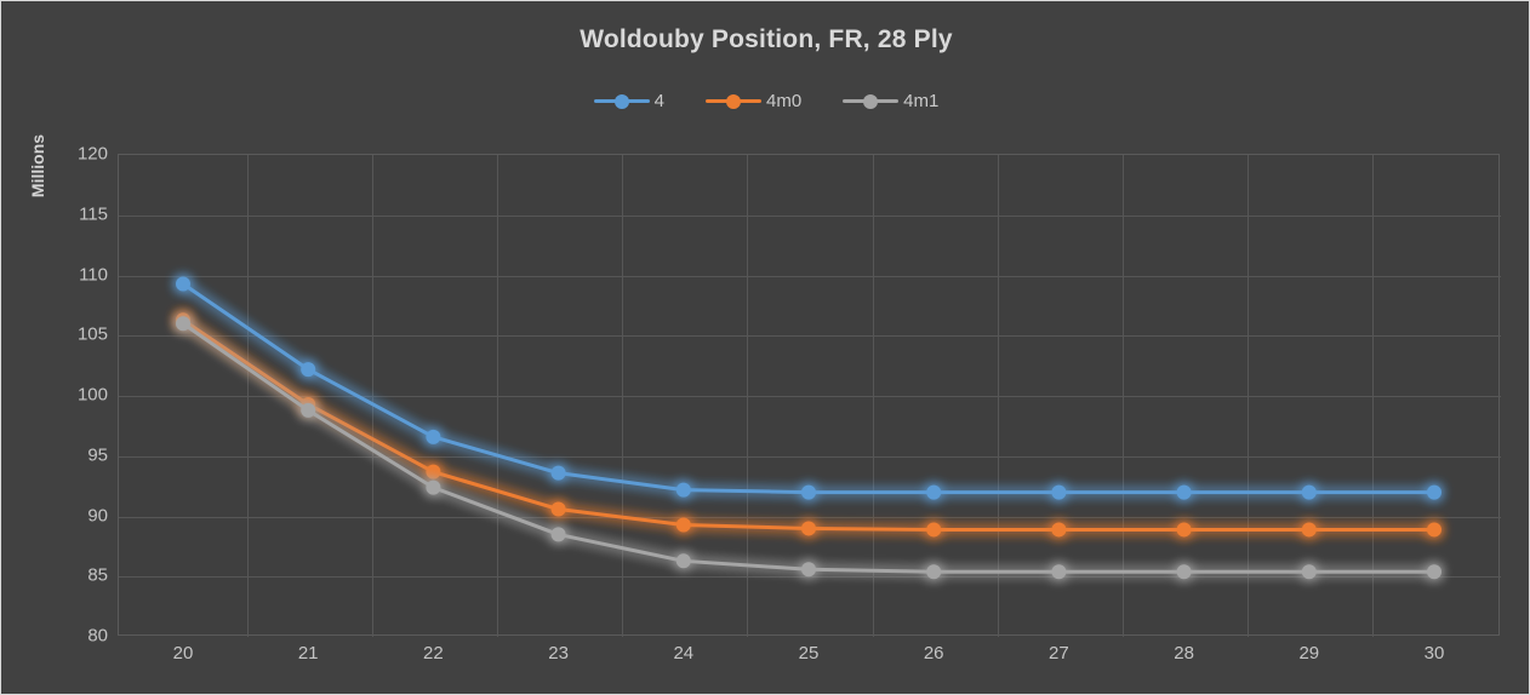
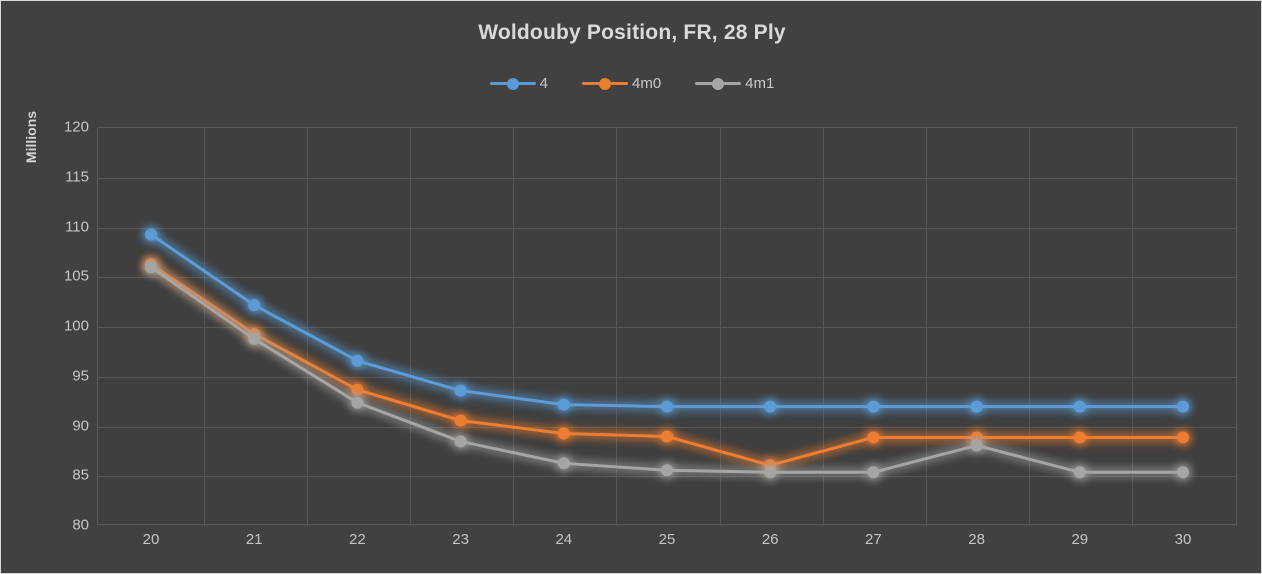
4m0/26: 89 -> 86
4m1/28: 85 -> 88
